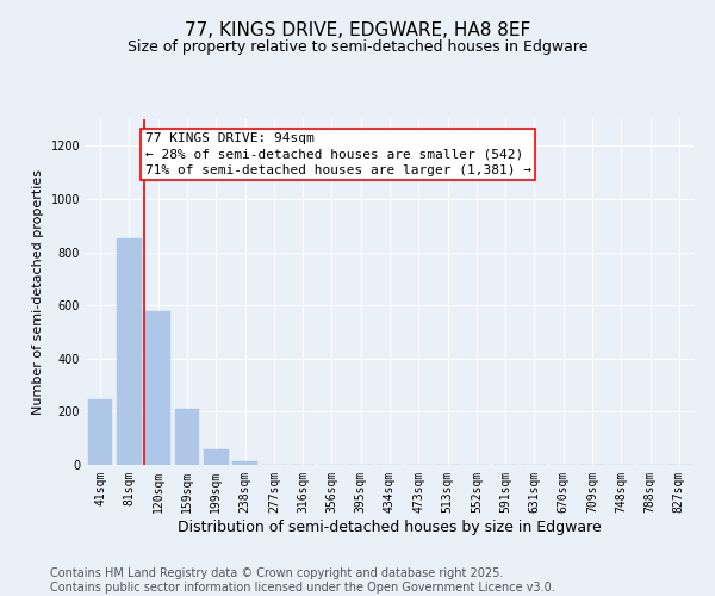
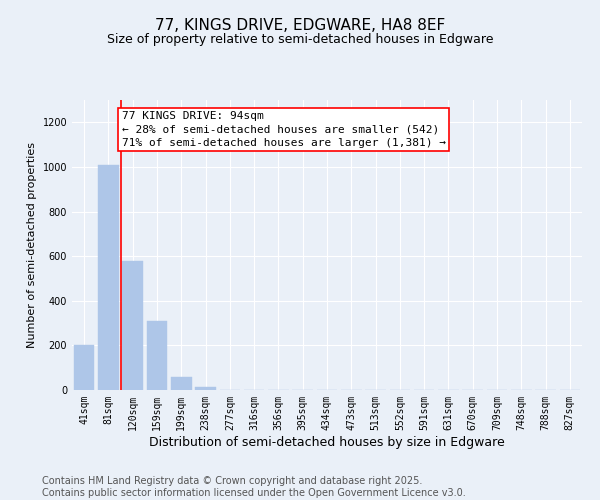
41sqm: 248 -> 200
81sqm: 853 -> 1010
159sqm: 210 -> 310
